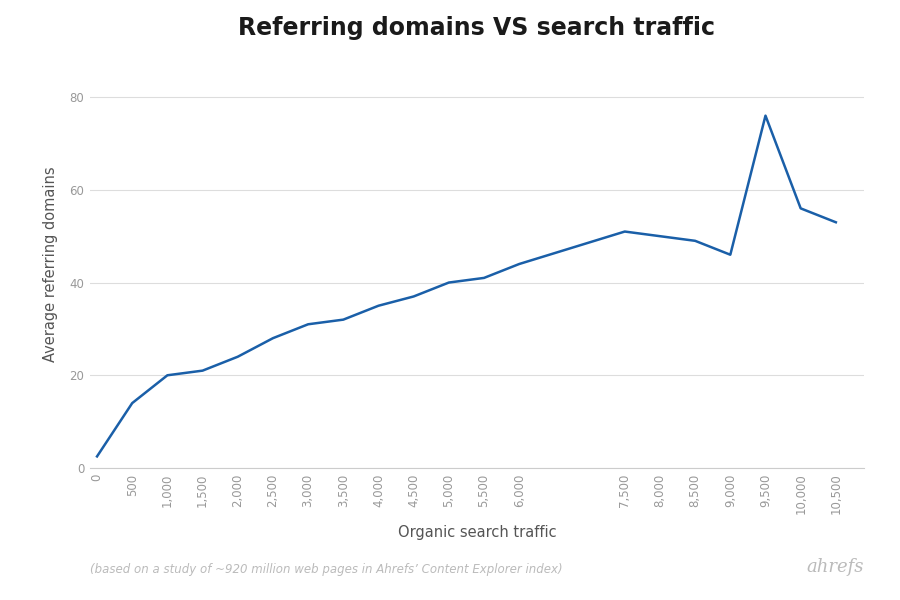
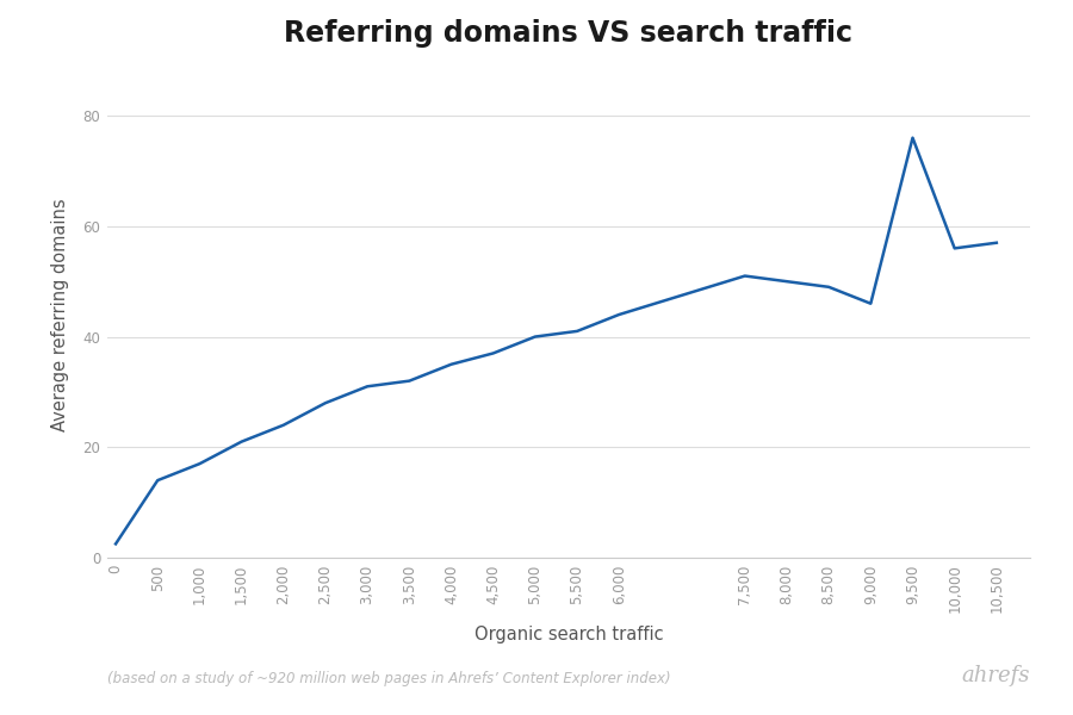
1,000: 20.0 -> 17.0
10,500: 53.0 -> 57.0
